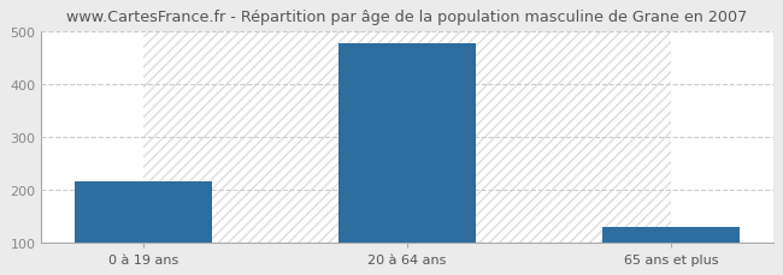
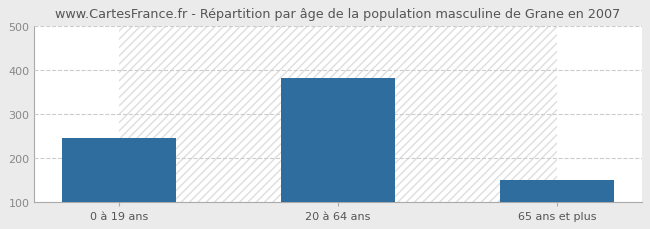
0 à 19 ans: 214 -> 245
20 à 64 ans: 477 -> 380
65 ans et plus: 128 -> 150
